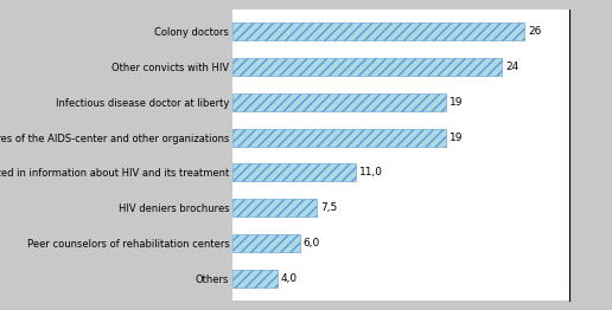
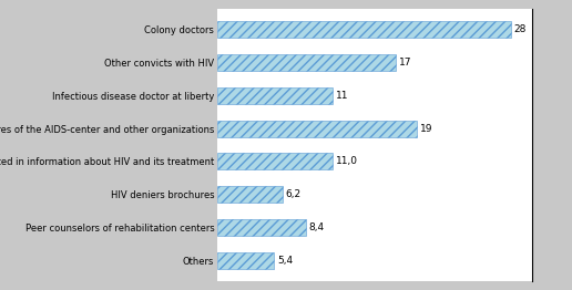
Colony doctors: 26 -> 28
Other convicts with HIV: 24 -> 17
Infectious disease doctor at liberty: 19 -> 11
HIV deniers brochures: 7,5 -> 6,2
Peer counselors of rehabilitation centers: 6,0 -> 8,4
Others: 4,0 -> 5,4
